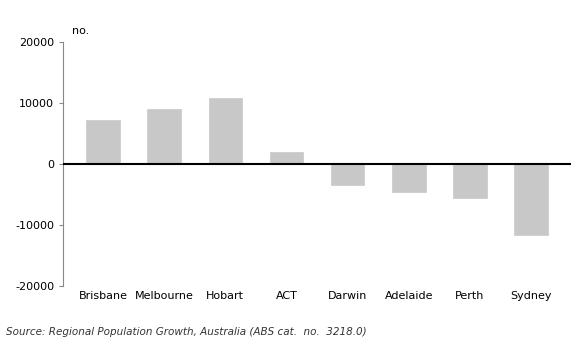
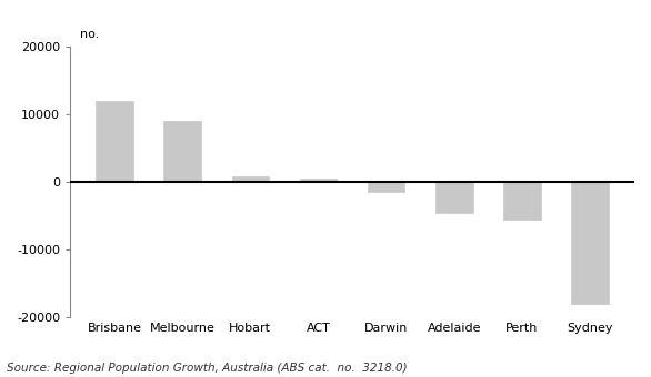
Brisbane: 7200 -> 12000
Hobart: 10800 -> 800
ACT: 2000 -> 500
Darwin: -3400 -> -1500
Sydney: -11600 -> -18000
